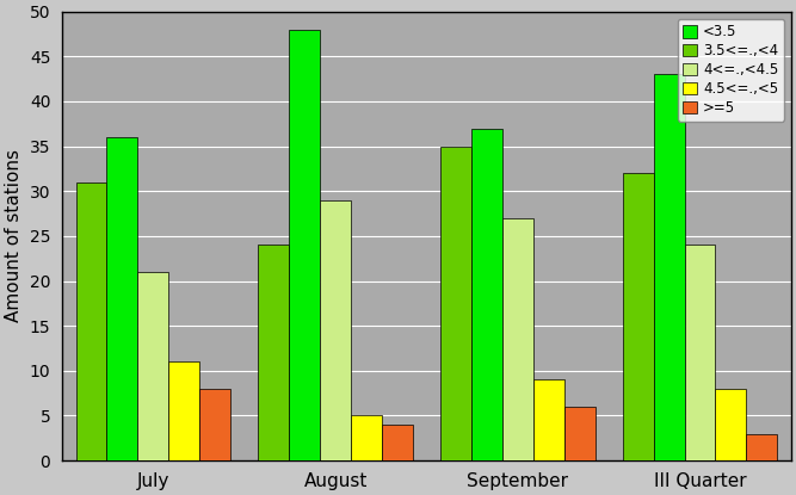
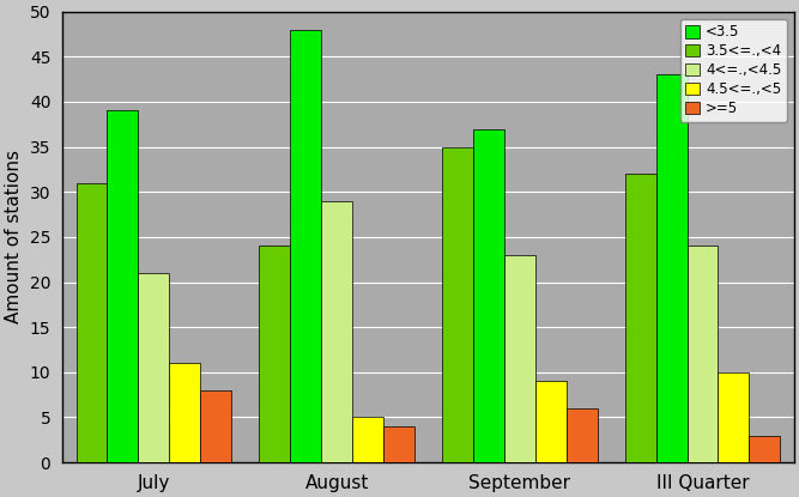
<3.5/July: 36 -> 39
4<=.,<4.5/September: 27 -> 23
4.5<=.,<5/III Quarter: 8 -> 10
